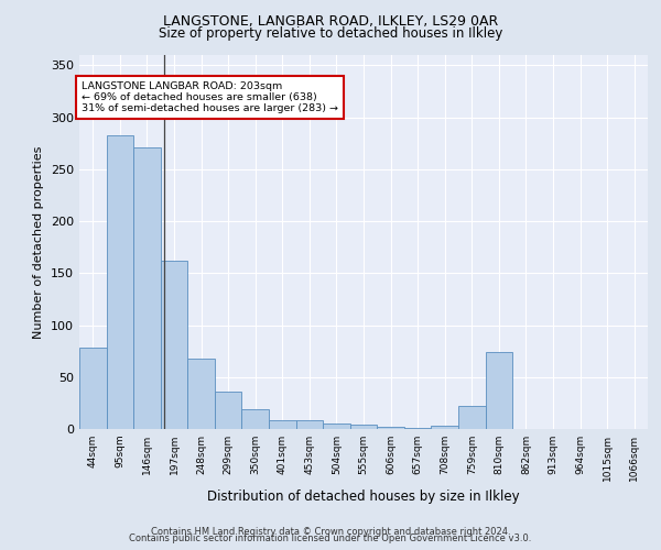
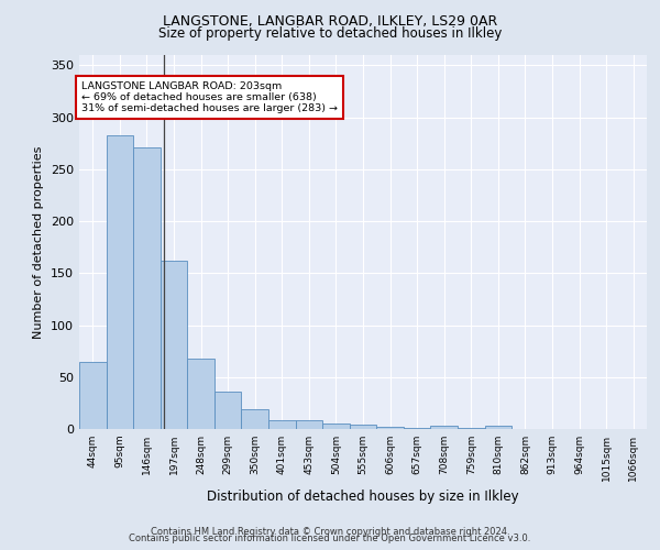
44sqm: 78 -> 65
759sqm: 22 -> 1
810sqm: 74 -> 3
